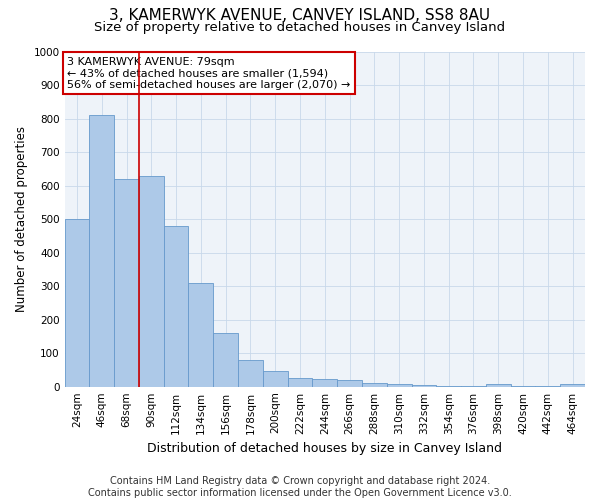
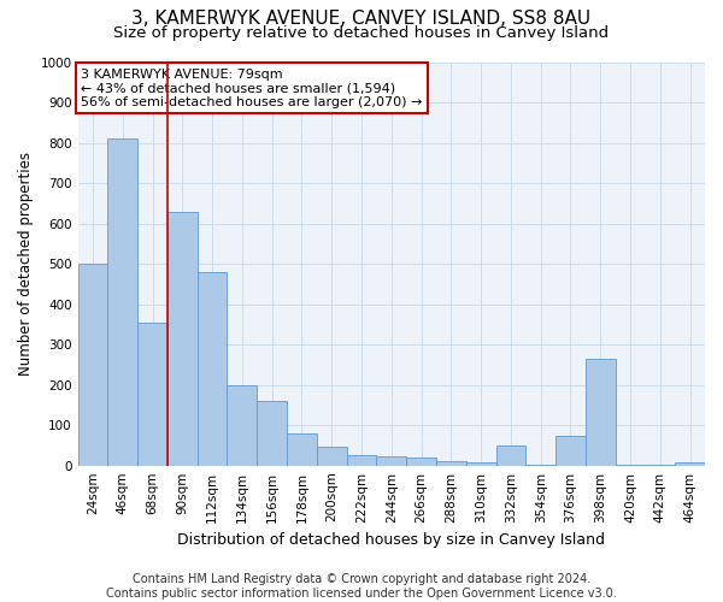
68sqm: 620 -> 355
134sqm: 310 -> 200
332sqm: 5 -> 50
376sqm: 2 -> 75
398sqm: 7 -> 265
